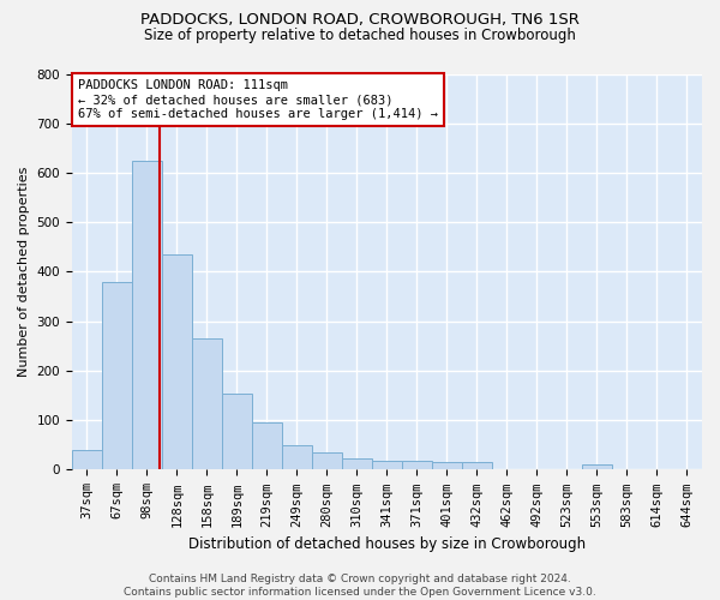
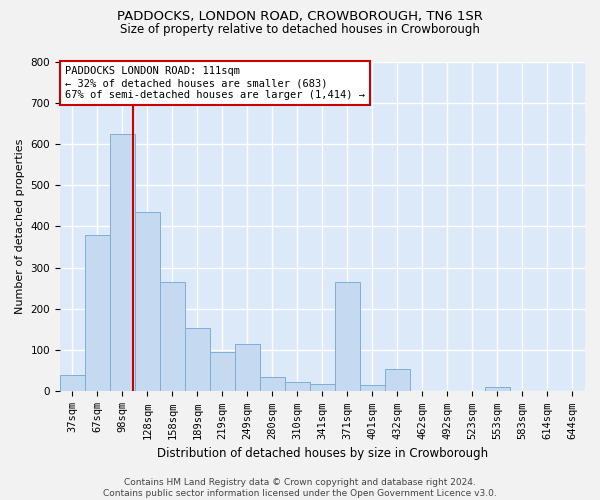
249sqm: 50 -> 115
371sqm: 18 -> 265
432sqm: 16 -> 55
